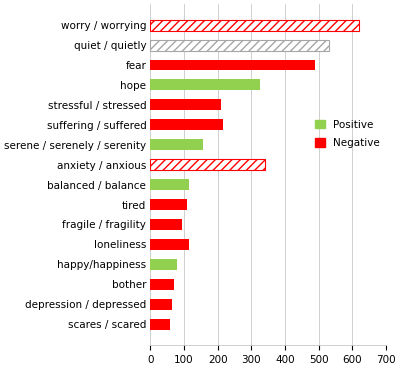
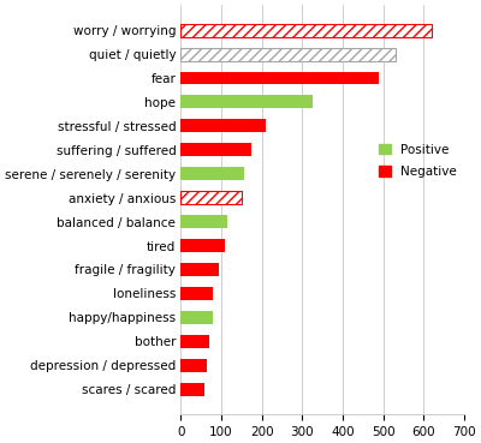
suffering / suffered: 215 -> 175
anxiety / anxious: 340 -> 150
loneliness: 115 -> 80
